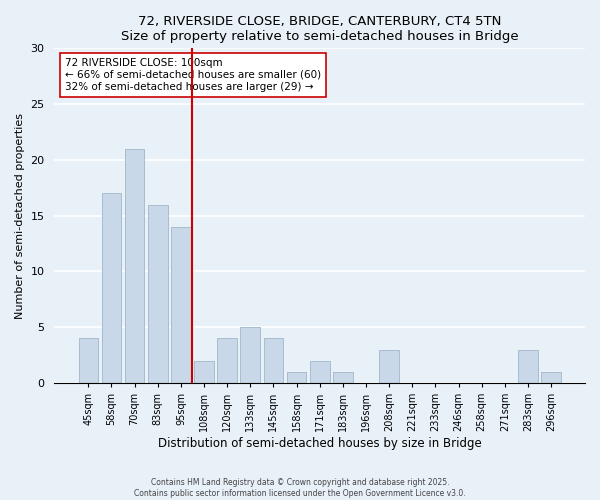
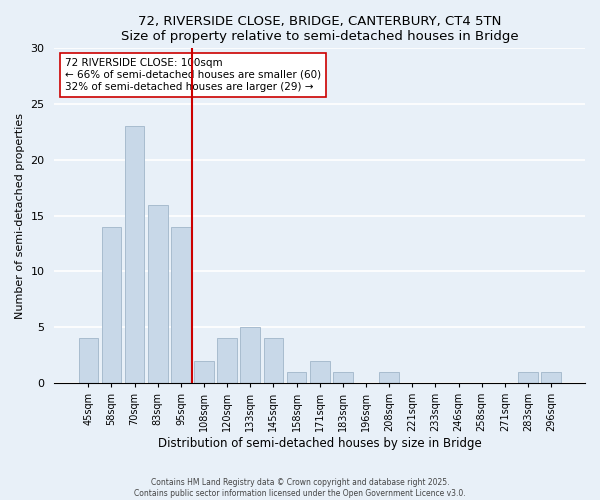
58sqm: 17 -> 14
70sqm: 21 -> 23
208sqm: 3 -> 1
283sqm: 3 -> 1
